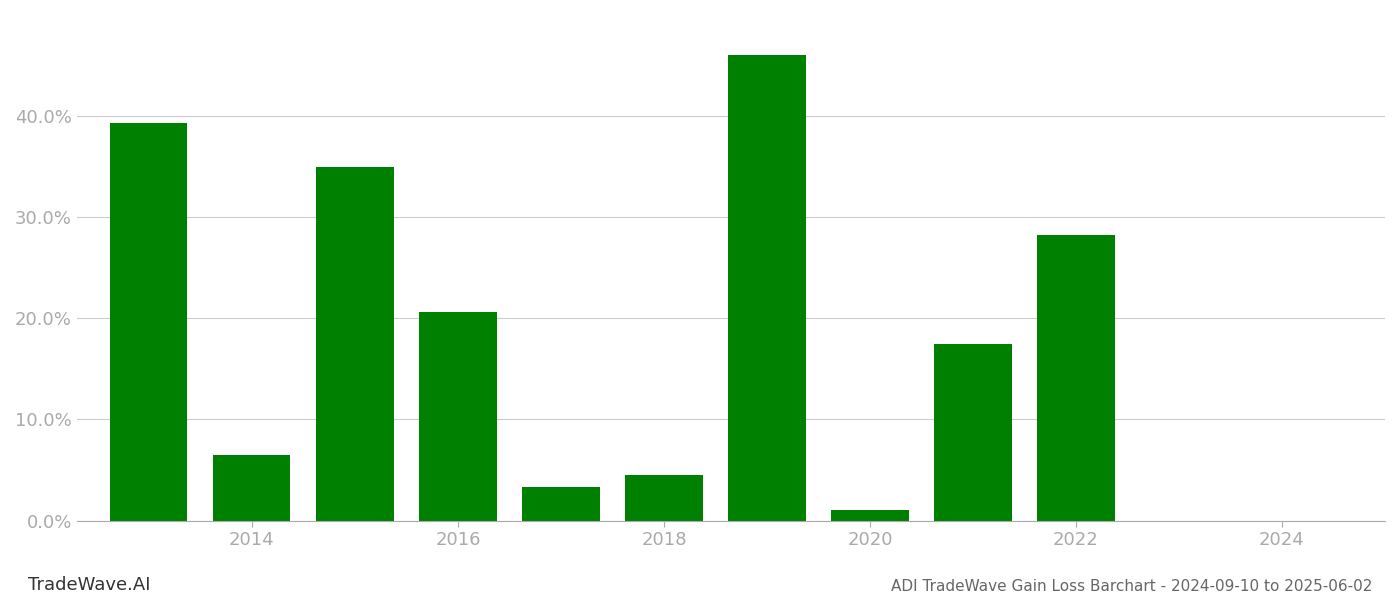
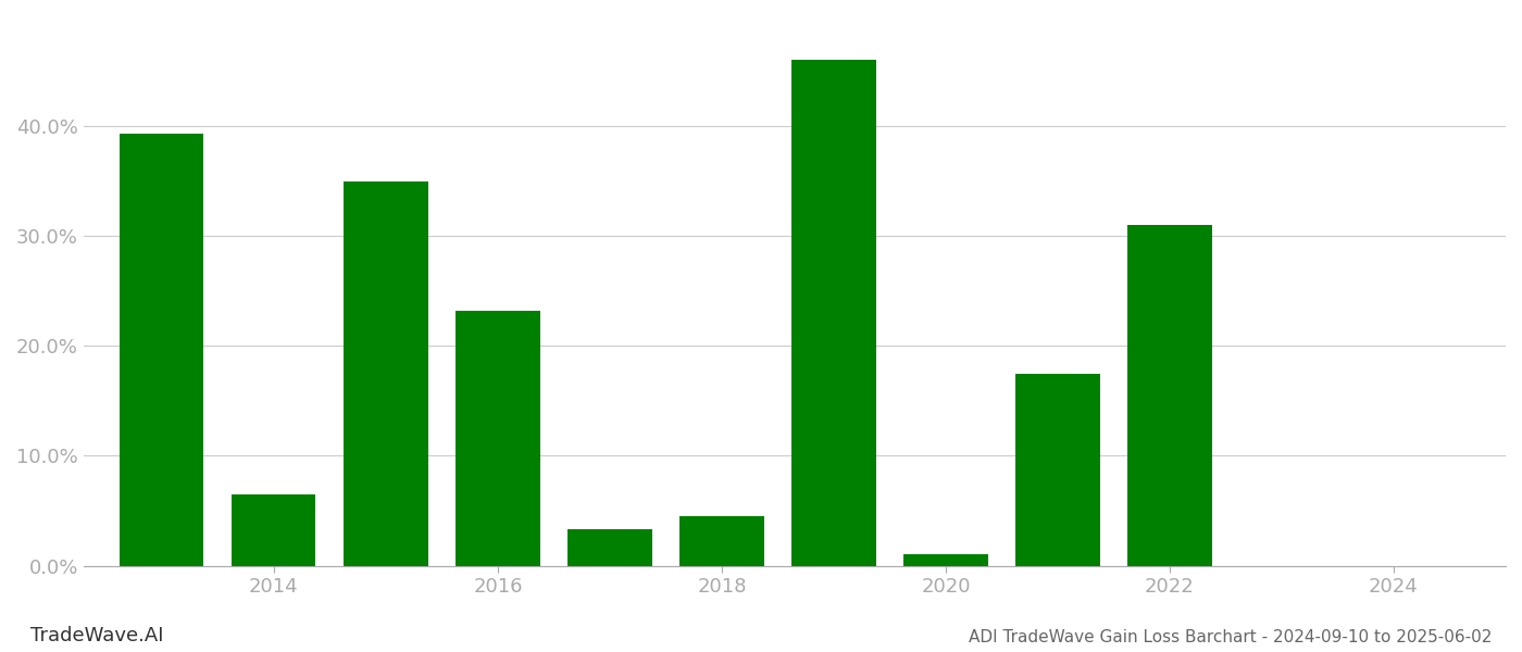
2016: 20.6% -> 23.2%
2022: 28.2% -> 31.0%
